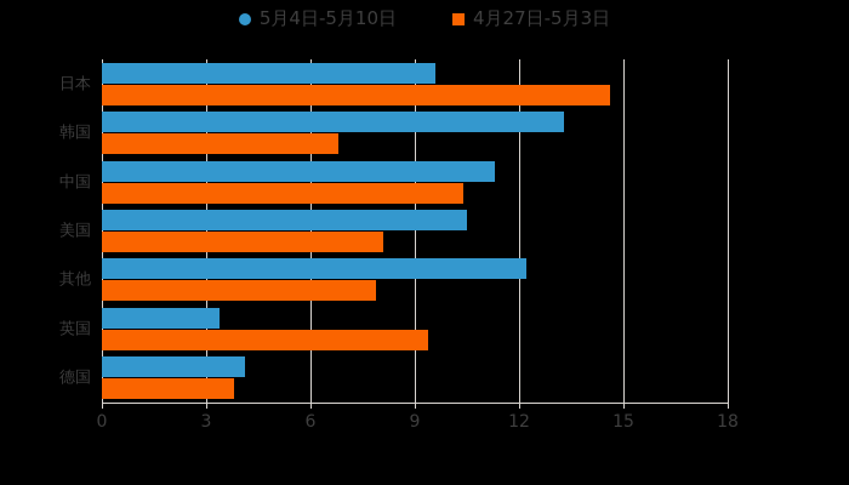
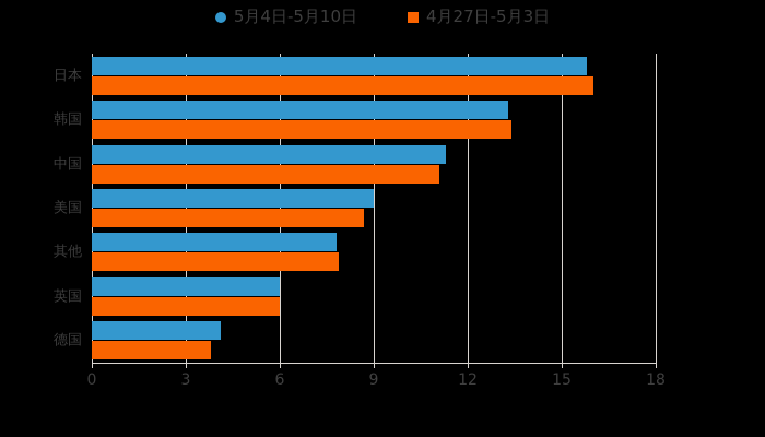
5月4日-5月10日/日本: 9.6 -> 15.8
4月27日-5月3日/日本: 14.6 -> 16.0
4月27日-5月3日/韩国: 6.8 -> 13.4
4月27日-5月3日/中国: 10.4 -> 11.1
5月4日-5月10日/美国: 10.5 -> 9.0
4月27日-5月3日/美国: 8.1 -> 8.7
5月4日-5月10日/其他: 12.2 -> 7.8
5月4日-5月10日/英国: 3.4 -> 6.0
4月27日-5月3日/英国: 9.4 -> 6.0
